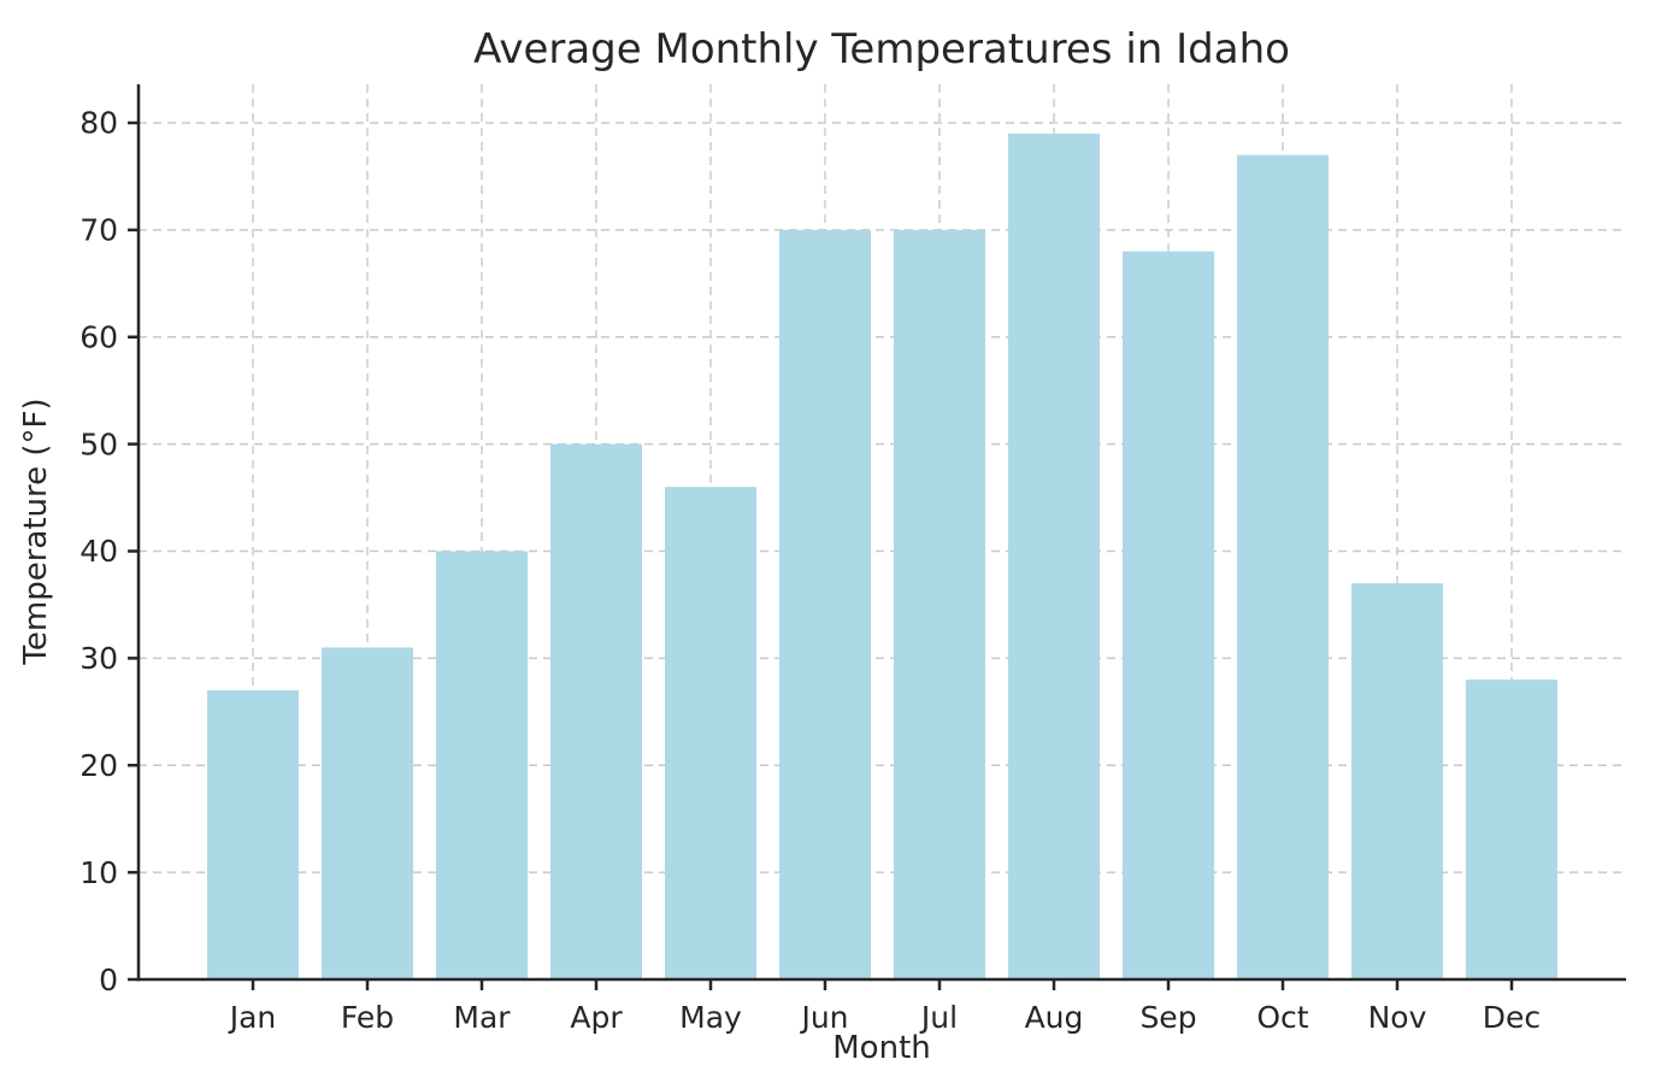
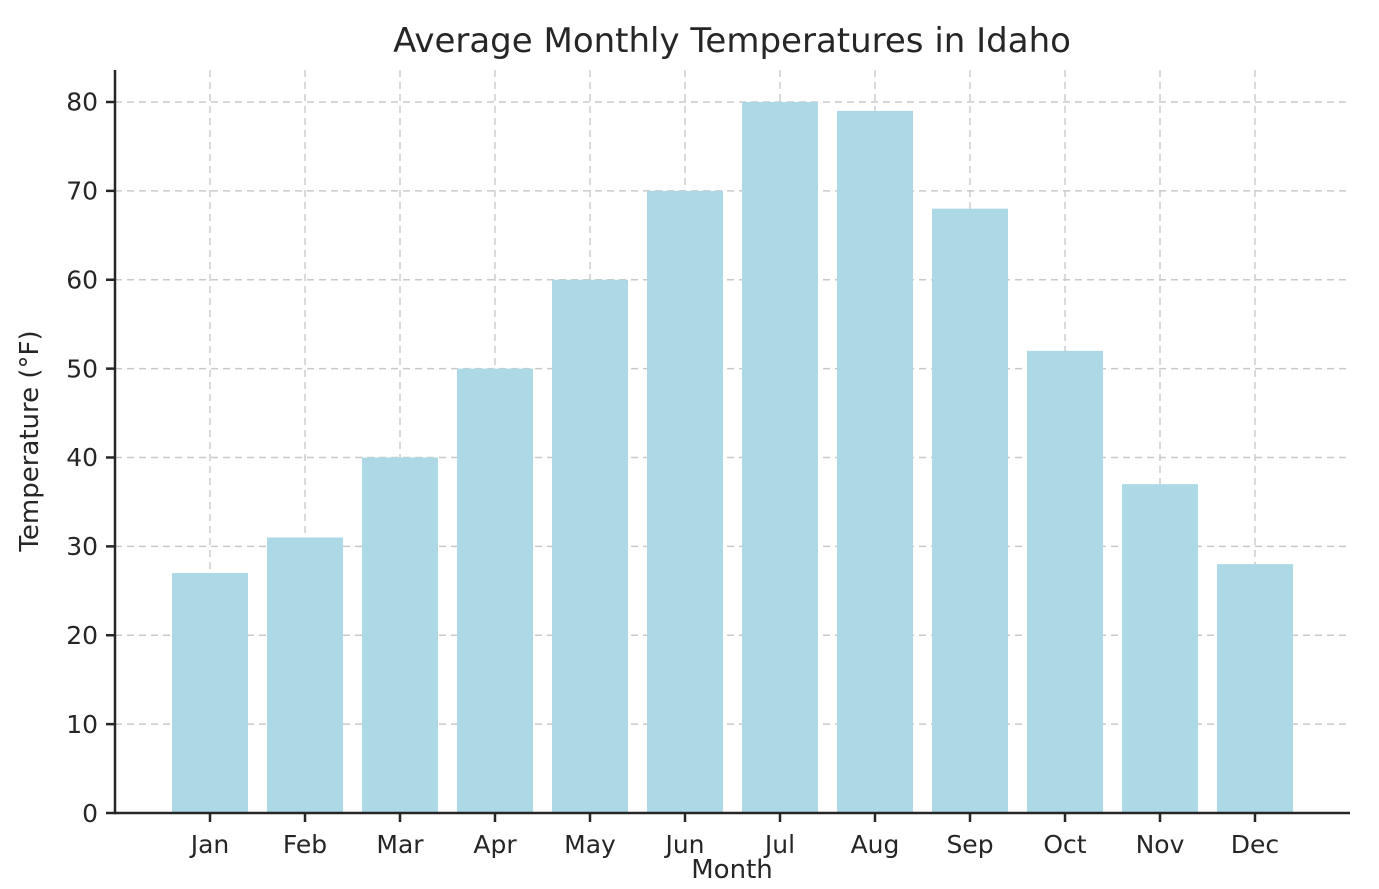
May: 46 -> 60
Jul: 70 -> 80
Oct: 77 -> 52
